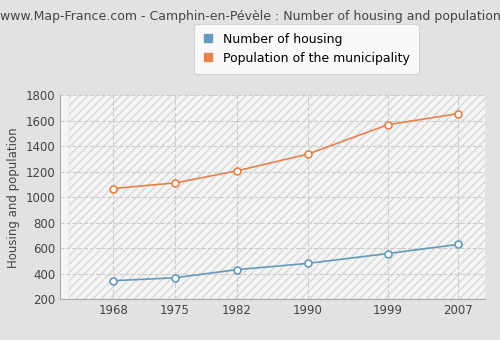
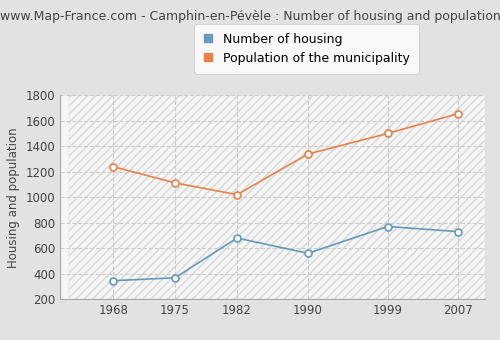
Population of the municipality/1968: 1070 -> 1240
Number of housing/1982: 430 -> 680
Population of the municipality/1982: 1210 -> 1020
Number of housing/1990: 480 -> 560
Number of housing/1999: 560 -> 770
Population of the municipality/1999: 1570 -> 1500
Number of housing/2007: 630 -> 730
